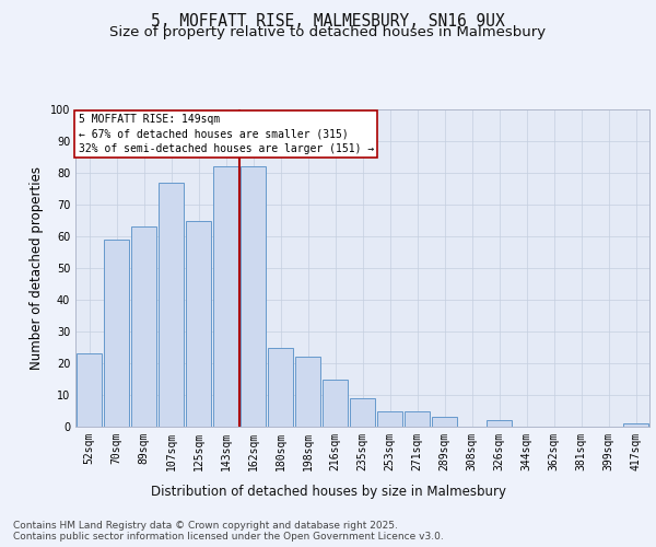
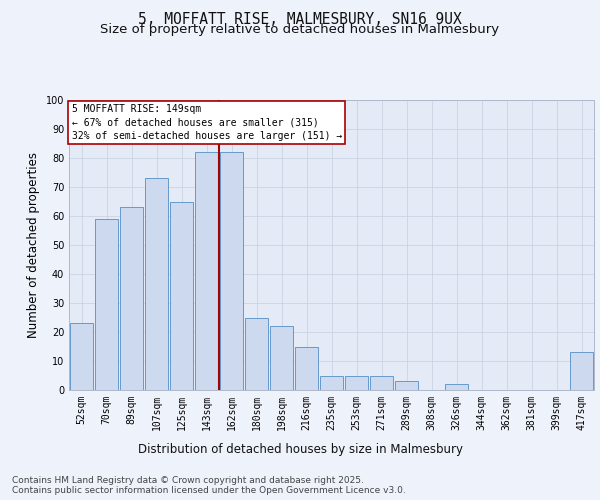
107sqm: 77 -> 73
235sqm: 9 -> 5
417sqm: 1 -> 13
